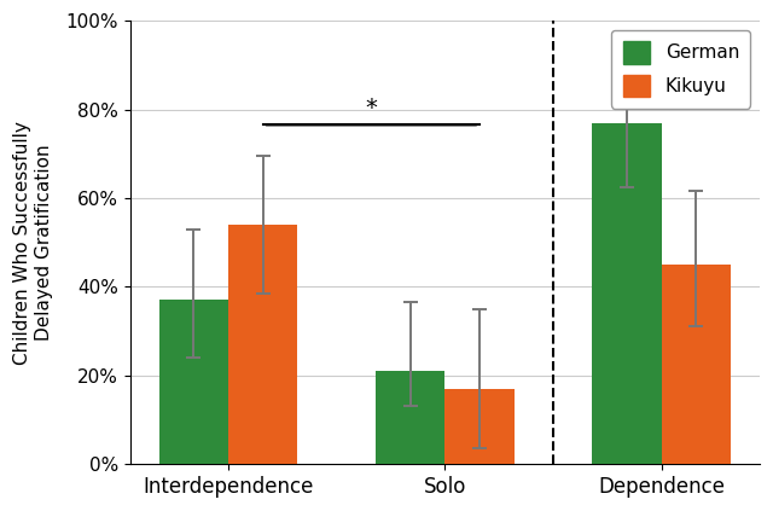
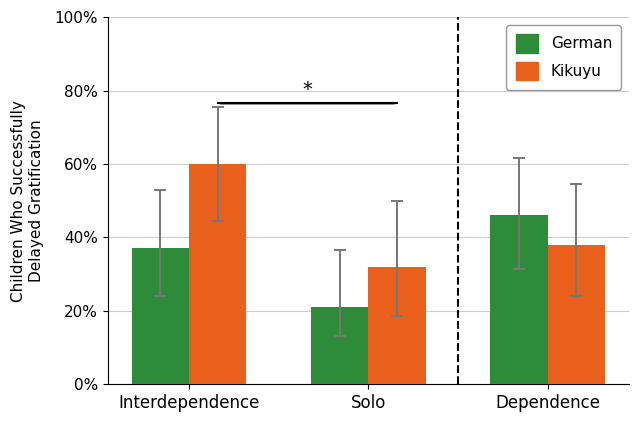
Kikuyu/Interdependence: 54% -> 60%
Kikuyu/Solo: 17% -> 32%
German/Dependence: 77% -> 46%
Kikuyu/Dependence: 45% -> 38%
